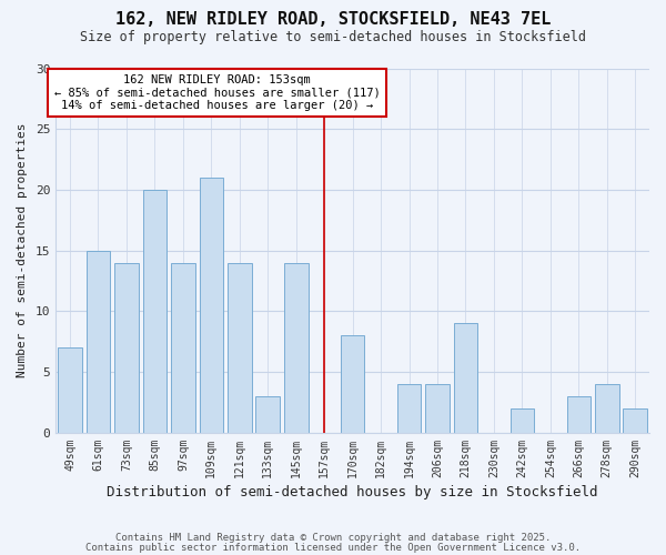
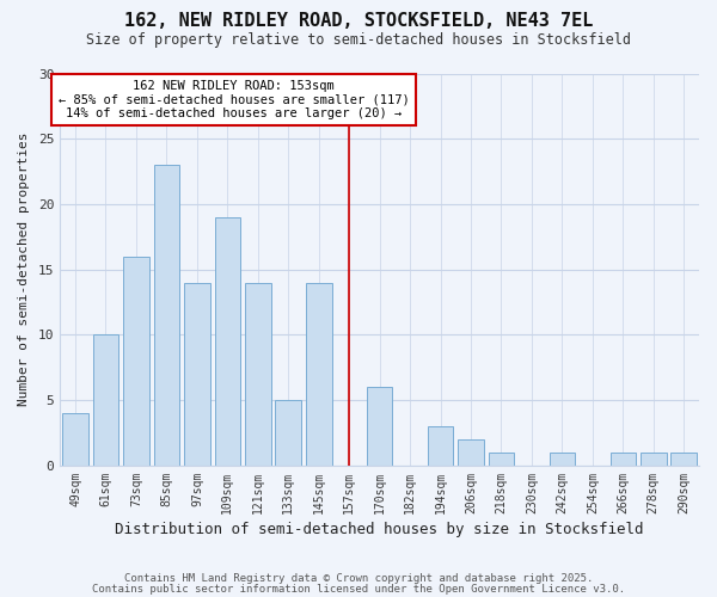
49sqm: 7 -> 4
61sqm: 15 -> 10
73sqm: 14 -> 16
85sqm: 20 -> 23
109sqm: 21 -> 19
133sqm: 3 -> 5
170sqm: 8 -> 6
194sqm: 4 -> 3
206sqm: 4 -> 2
218sqm: 9 -> 1
242sqm: 2 -> 1
266sqm: 3 -> 1
278sqm: 4 -> 1
290sqm: 2 -> 1
